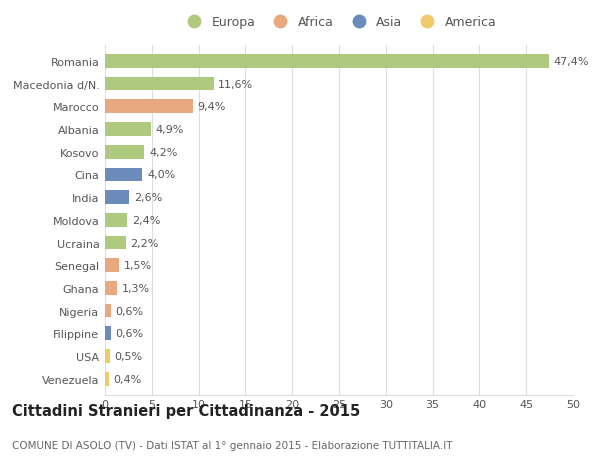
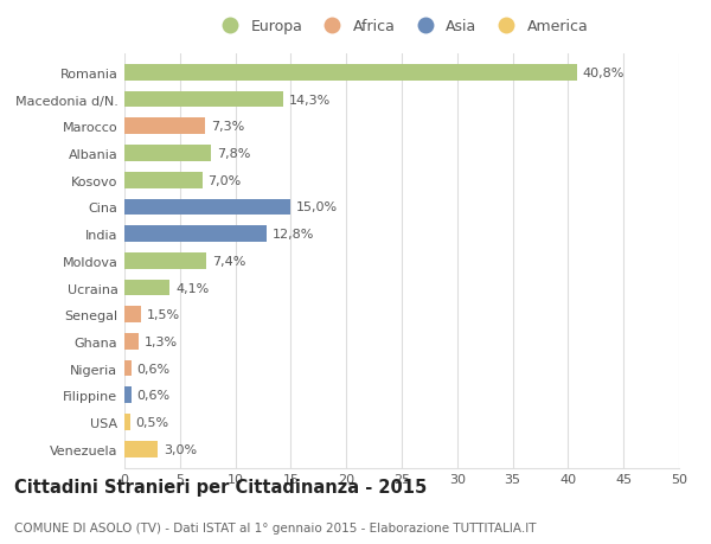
Romania: 47,4% -> 40,8%
Macedonia d/N.: 11,6% -> 14,3%
Marocco: 9,4% -> 7,3%
Albania: 4,9% -> 7,8%
Kosovo: 4,2% -> 7,0%
Cina: 4,0% -> 15,0%
India: 2,6% -> 12,8%
Moldova: 2,4% -> 7,4%
Ucraina: 2,2% -> 4,1%
Venezuela: 0,4% -> 3,0%
